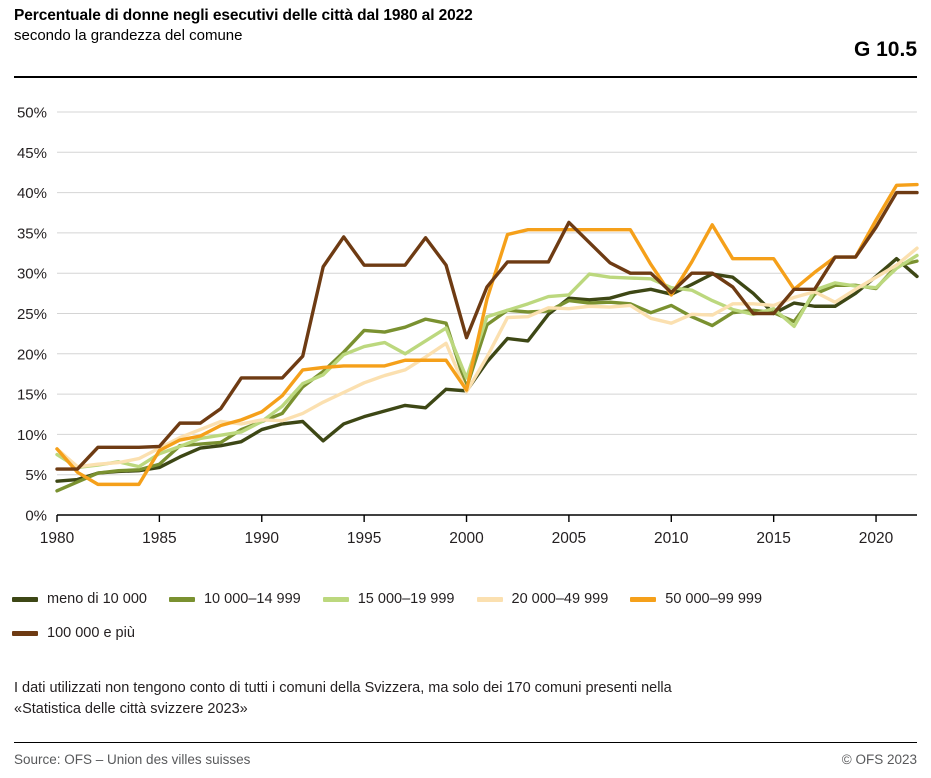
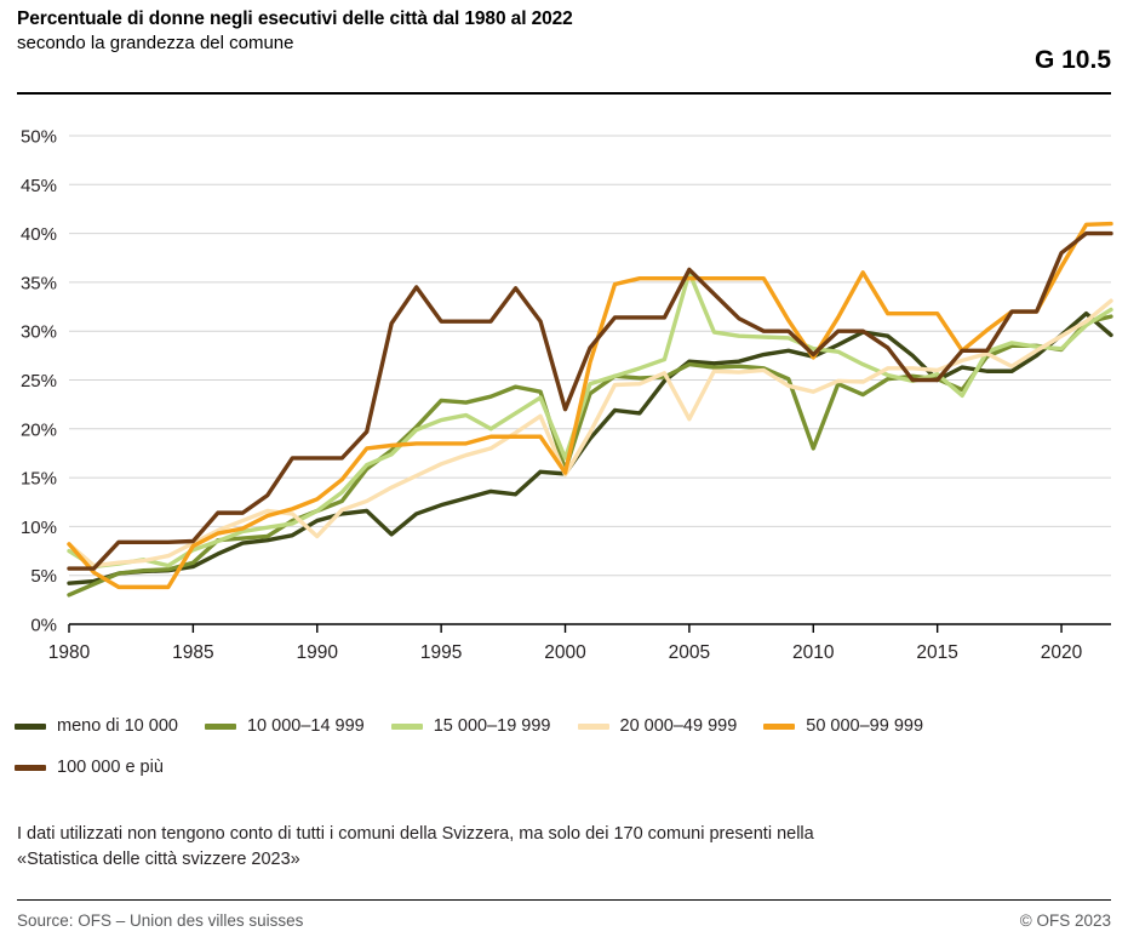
20 000–49 999/1990: 12% -> 9%
15 000–19 999/2005: 27% -> 36%
20 000–49 999/2005: 26% -> 21%
10 000–14 999/2010: 26% -> 18%
100 000 e più/2020: 36% -> 38%
